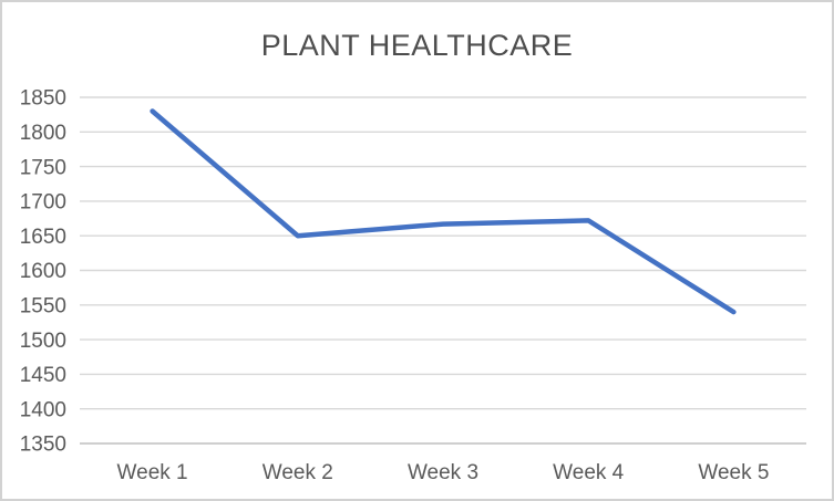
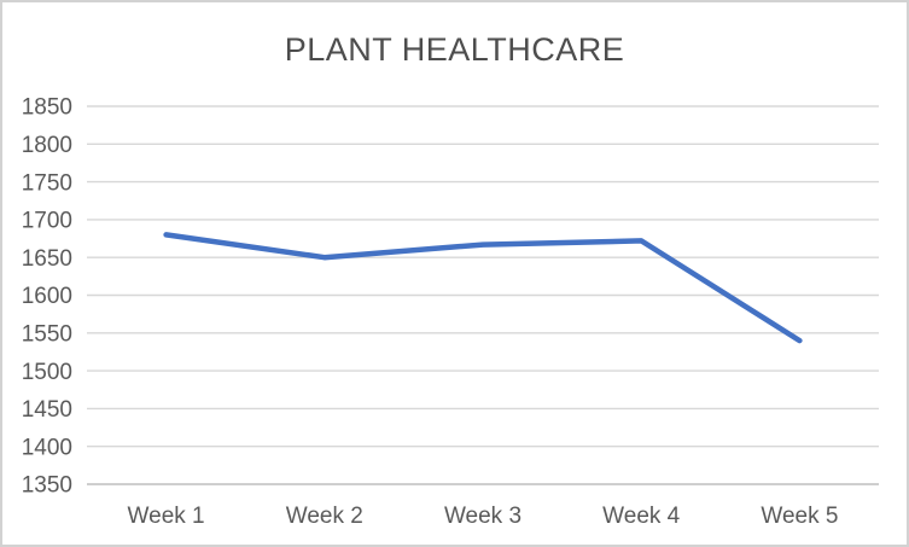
Week 1: 1830 -> 1680
